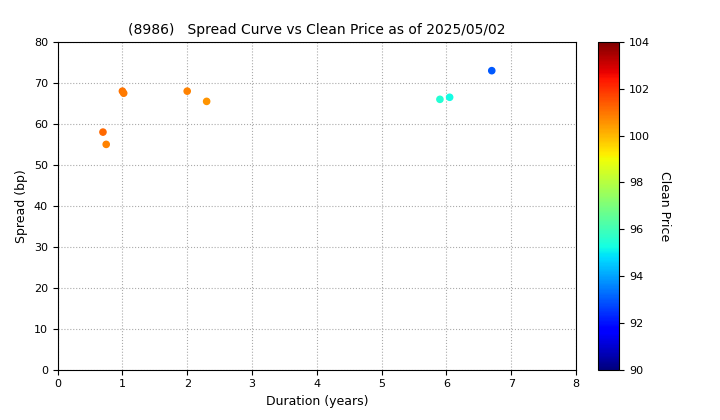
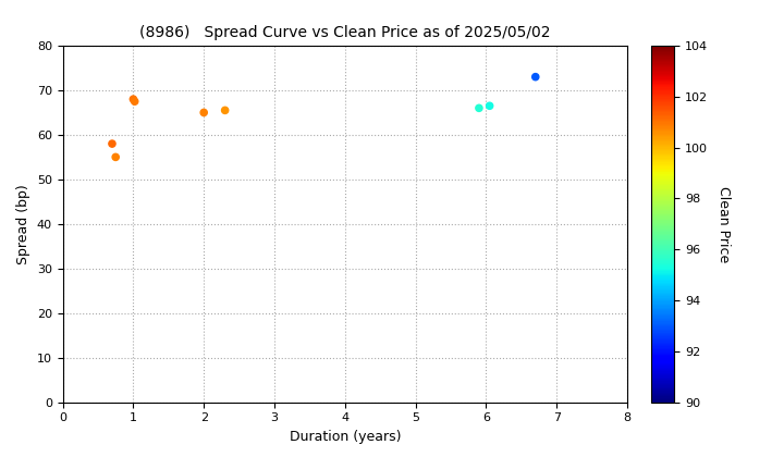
2: 68.0 -> 65.0
